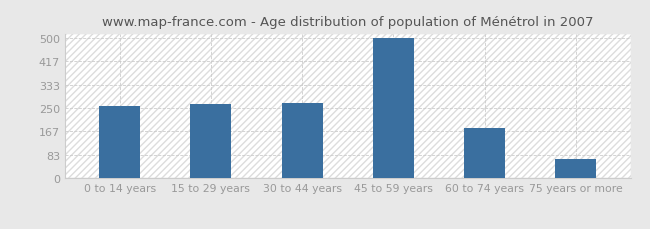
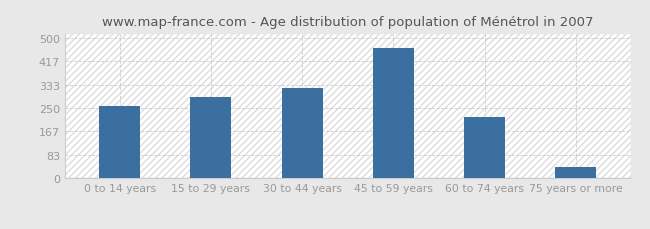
15 to 29 years: 263 -> 290
30 to 44 years: 268 -> 320
45 to 59 years: 500 -> 465
60 to 74 years: 178 -> 220
75 years or more: 70 -> 40
